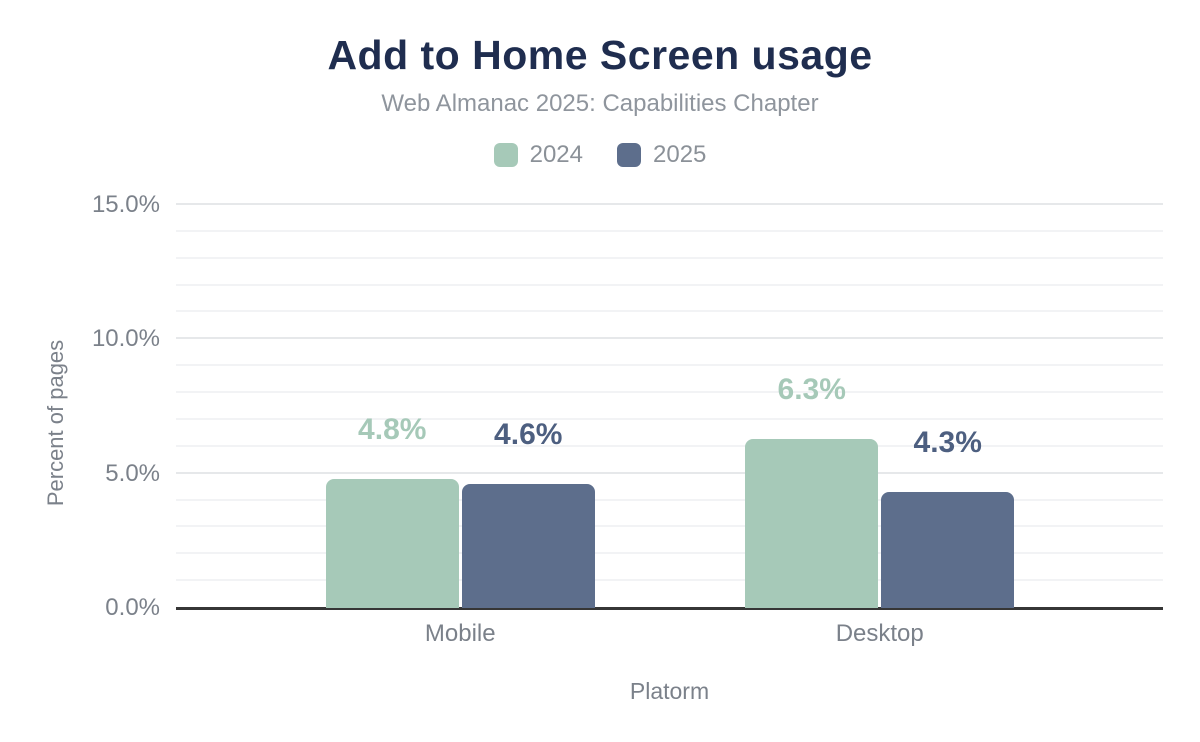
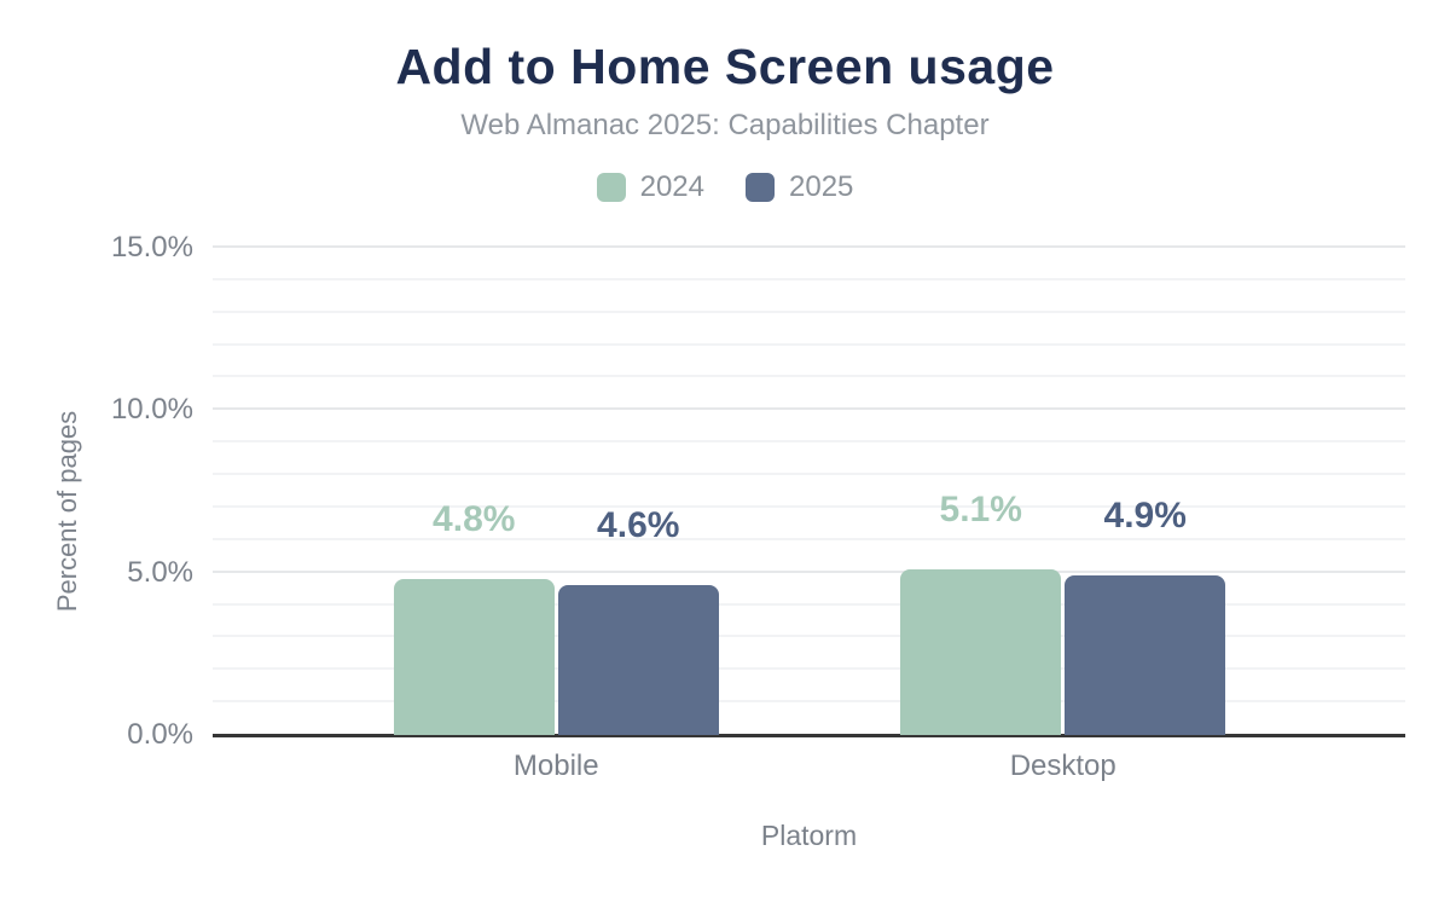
2024/Desktop: 6.3% -> 5.1%
2025/Desktop: 4.3% -> 4.9%
